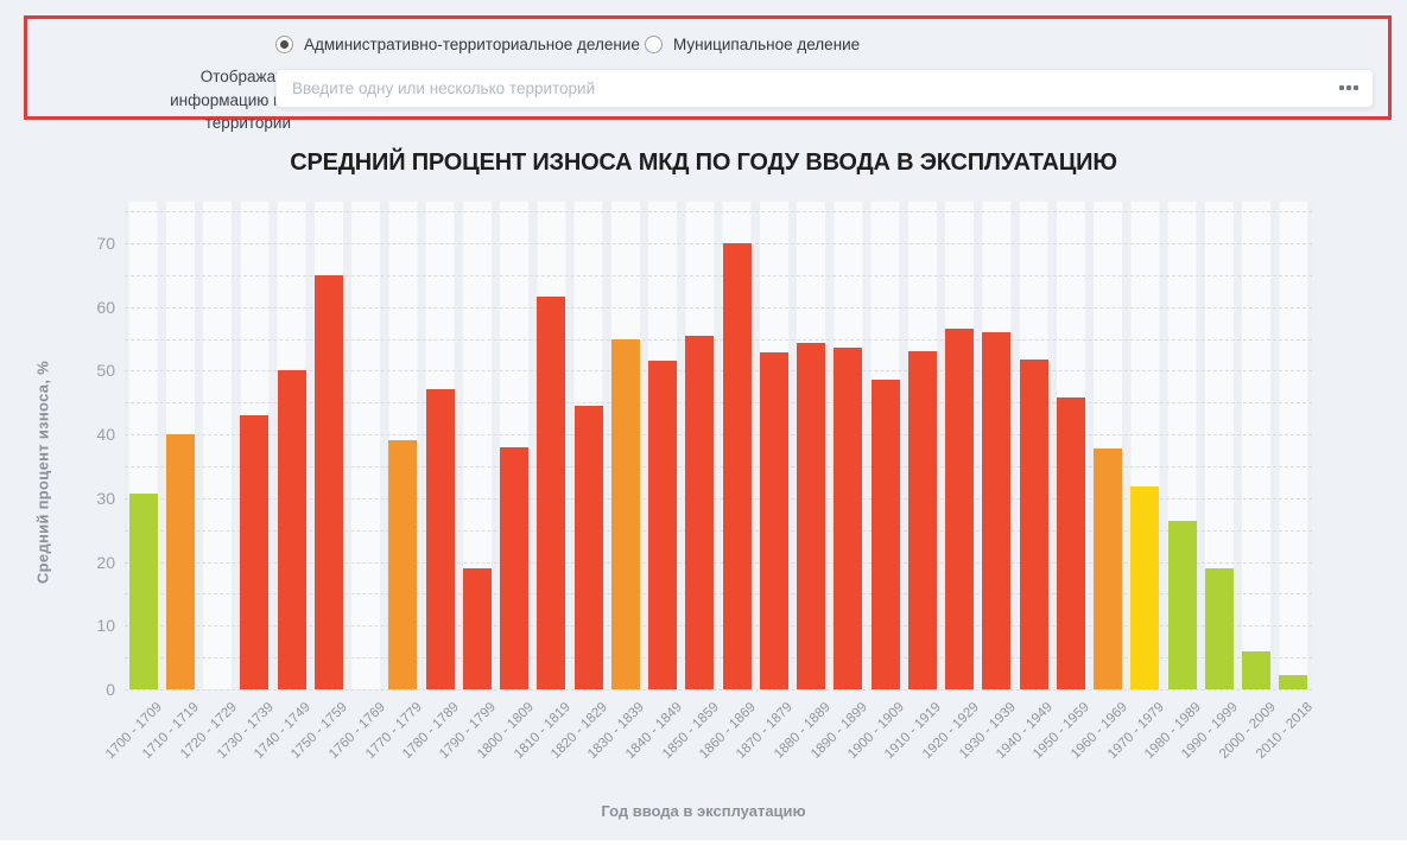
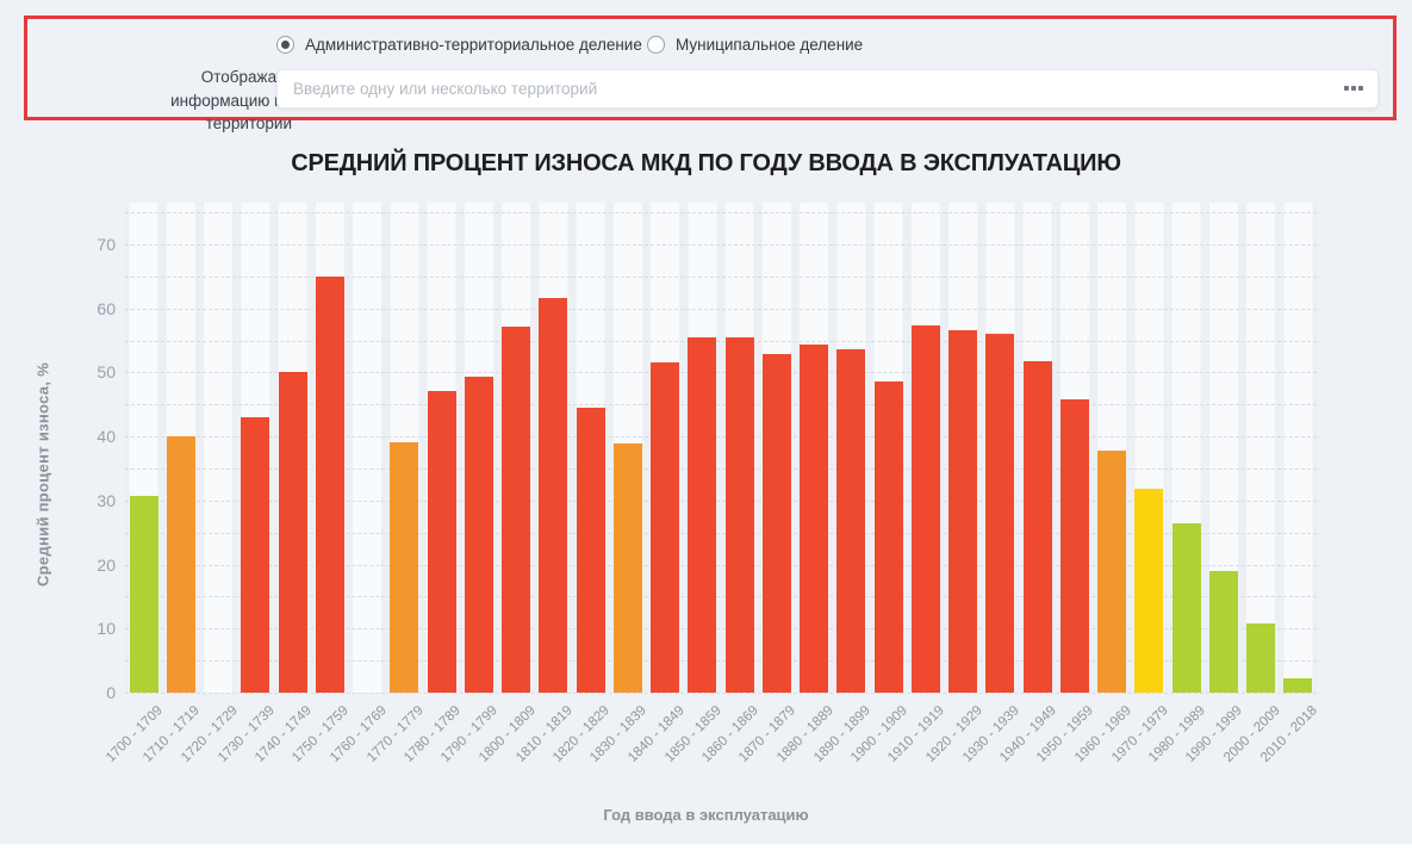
1790 - 1799: 19 -> 49
1800 - 1809: 38 -> 57
1830 - 1839: 55 -> 39
1860 - 1869: 70 -> 56
1910 - 1919: 53 -> 57
2000 - 2009: 6 -> 11
